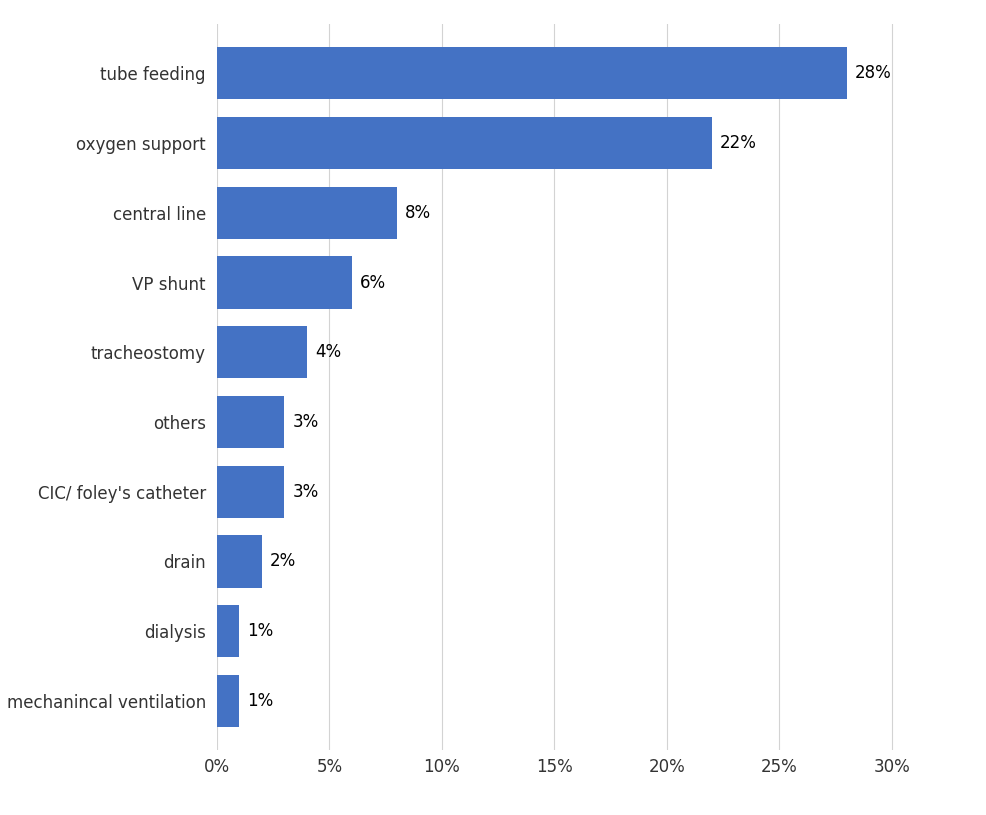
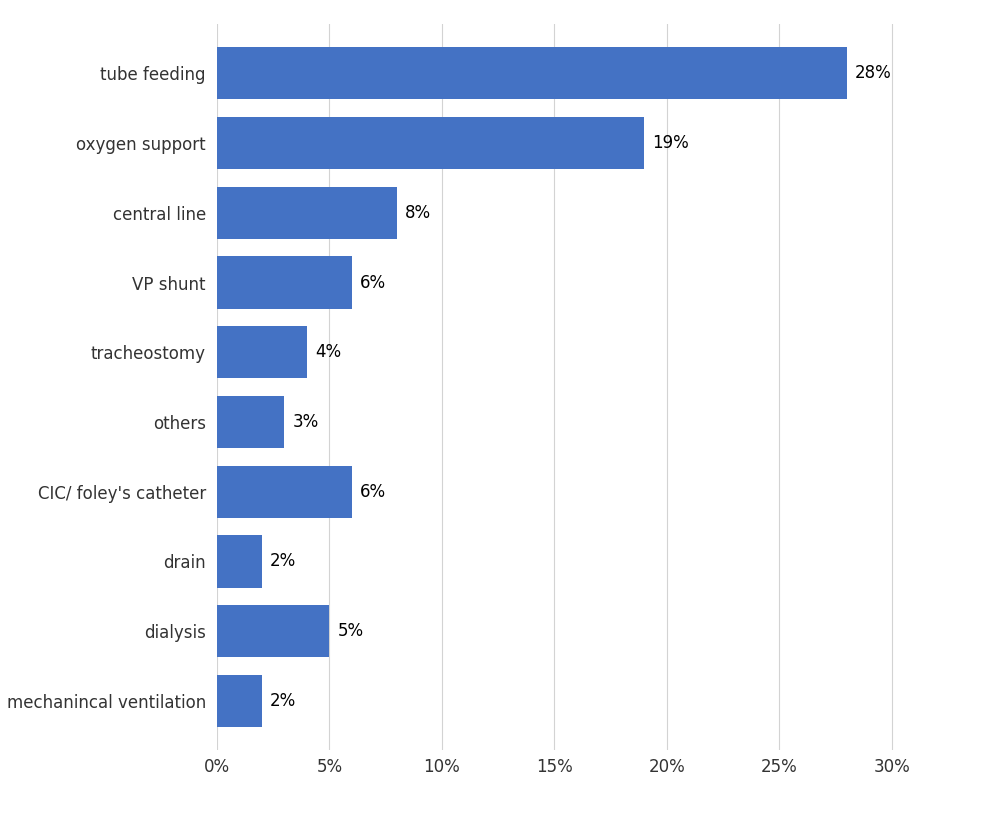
oxygen support: 22% -> 19%
CIC/ foley's catheter: 3% -> 6%
dialysis: 1% -> 5%
mechanincal ventilation: 1% -> 2%
